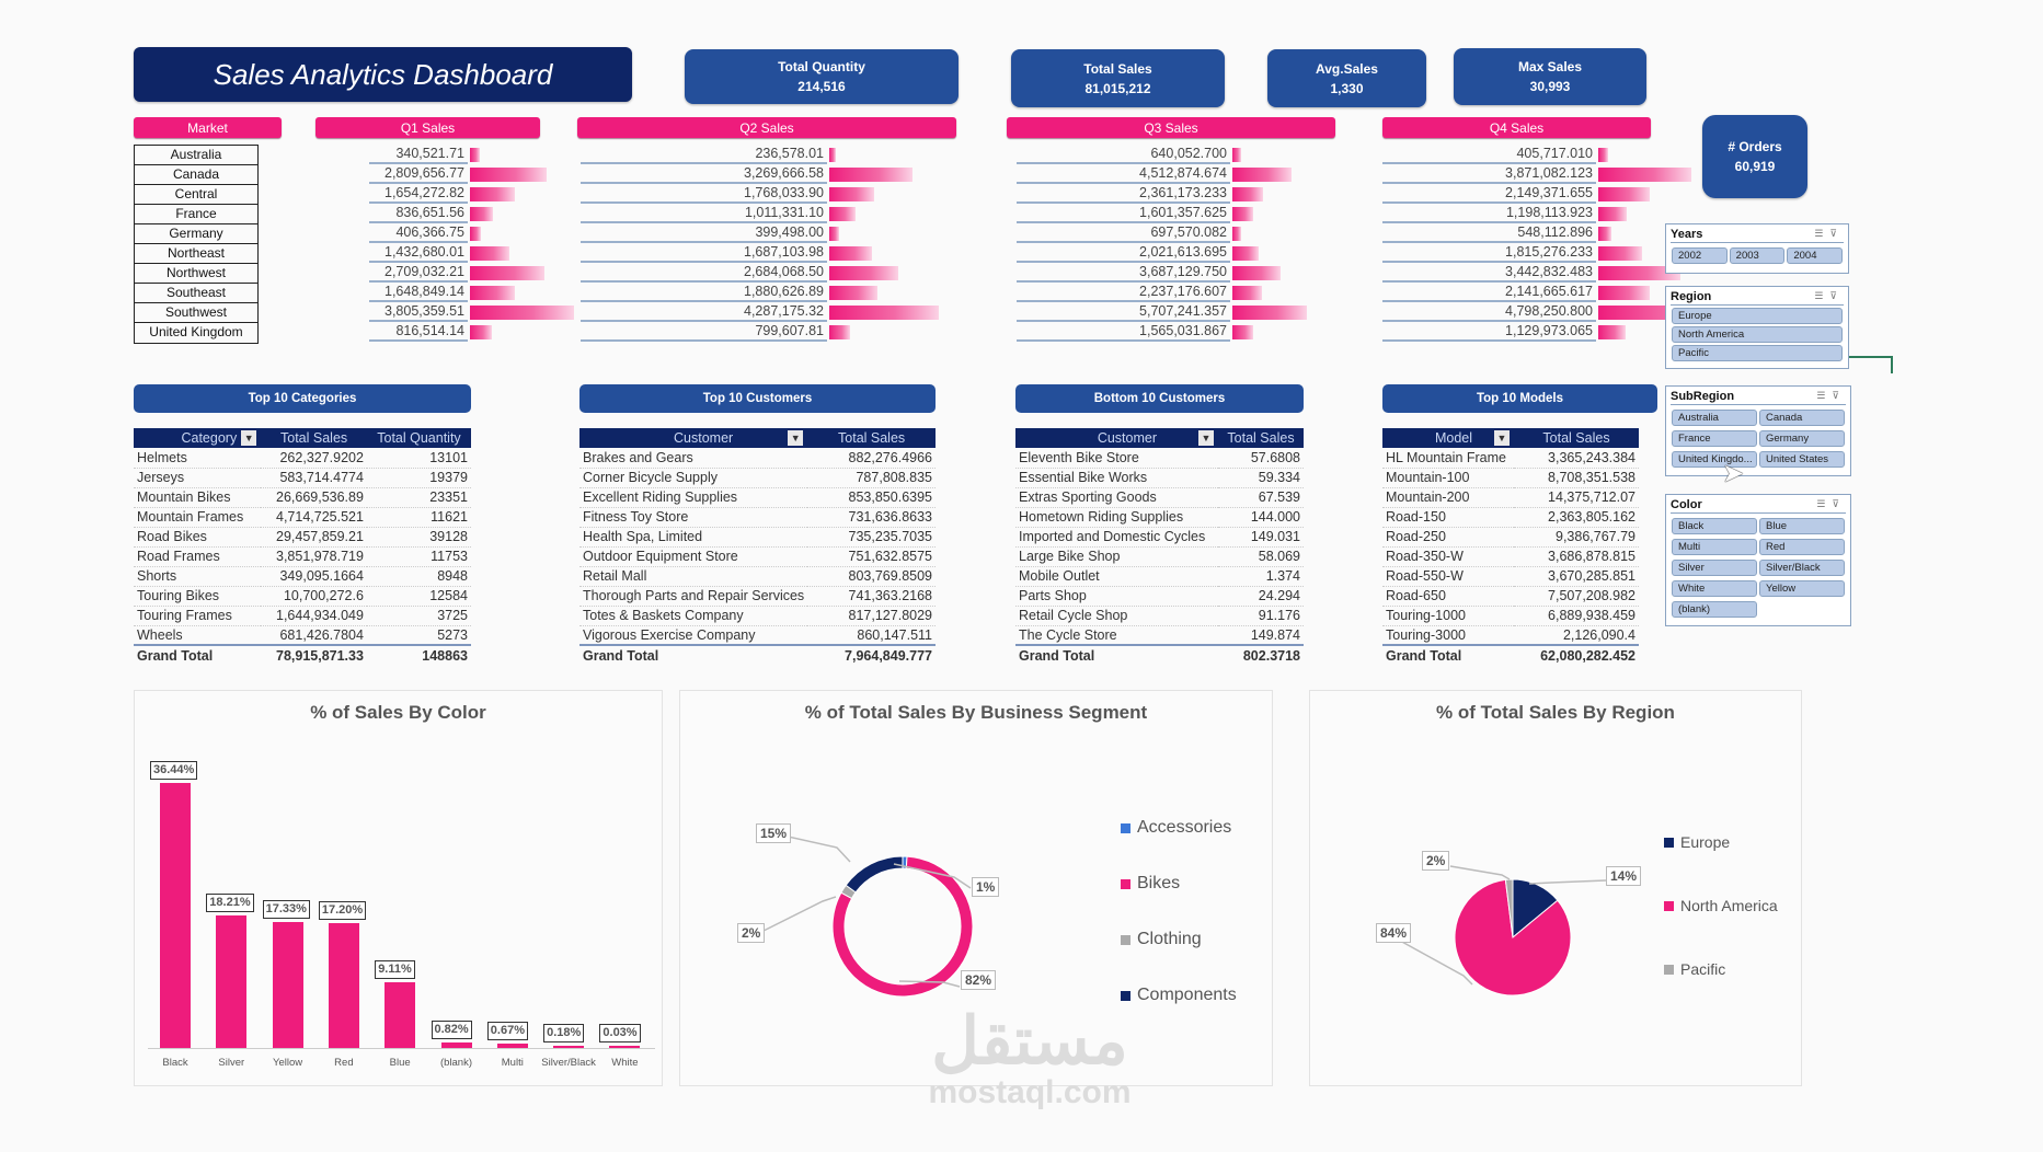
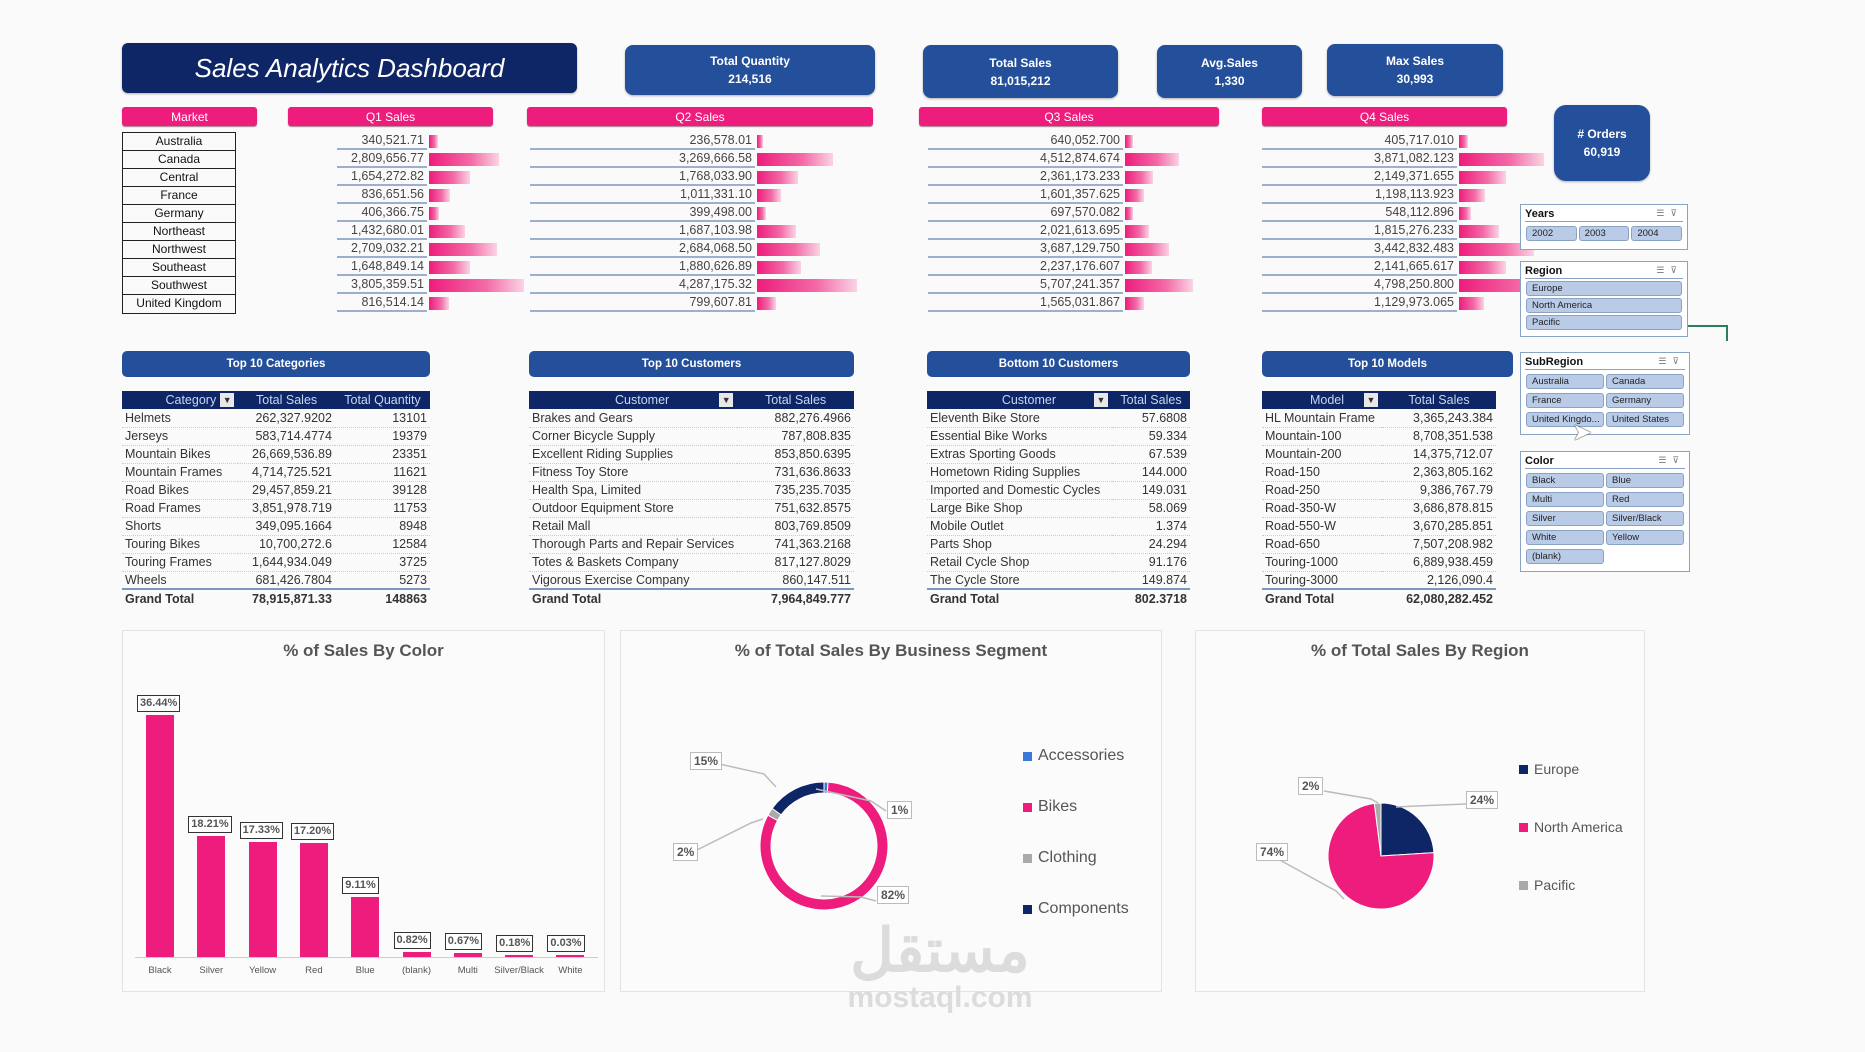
% of Total Sales By Region/Europe: 14% -> 24%
% of Total Sales By Region/North America: 84% -> 74%
